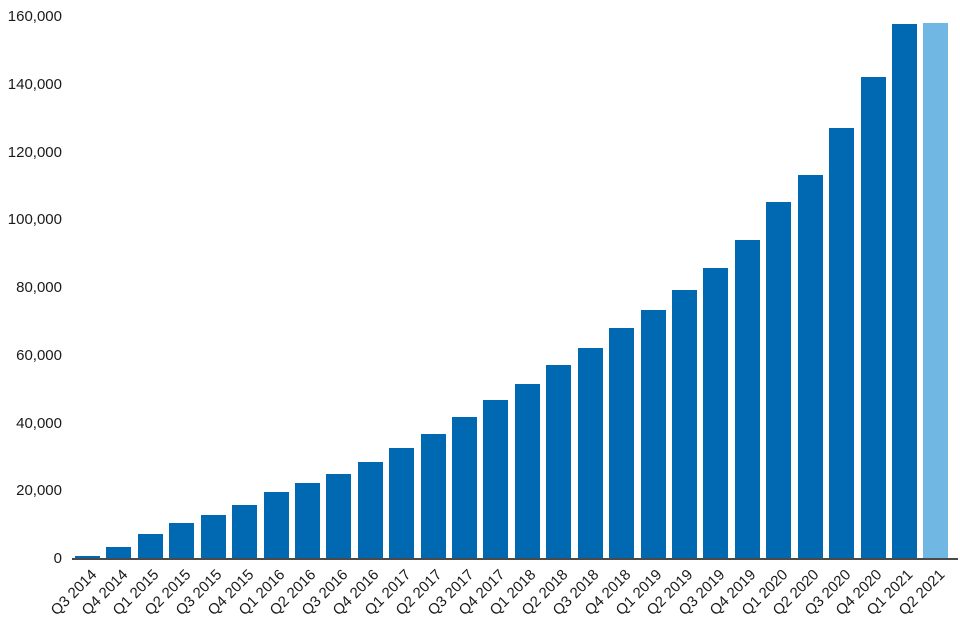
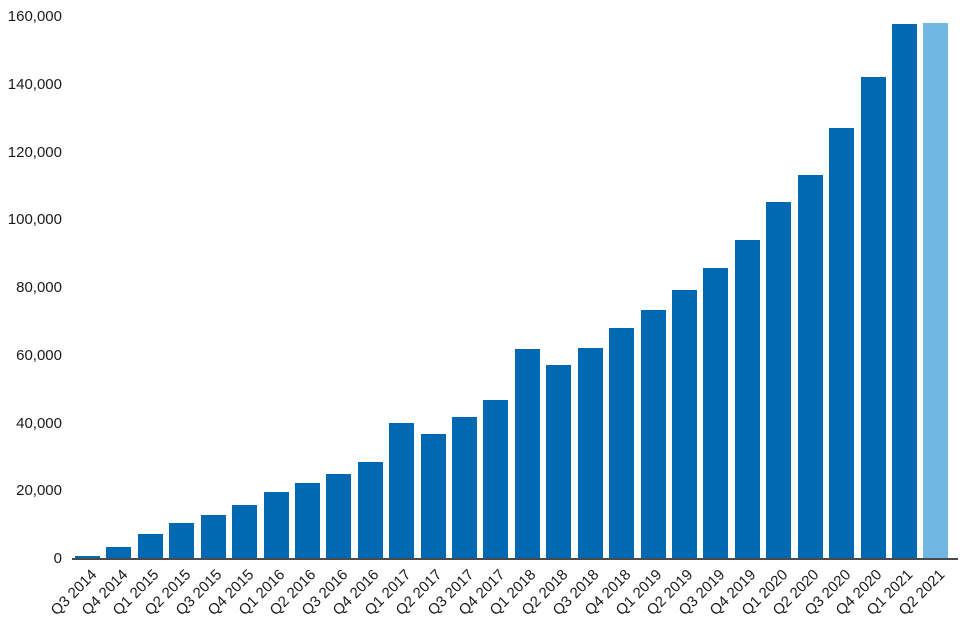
Q1 2017: 33000 -> 40000
Q1 2018: 52000 -> 62000
